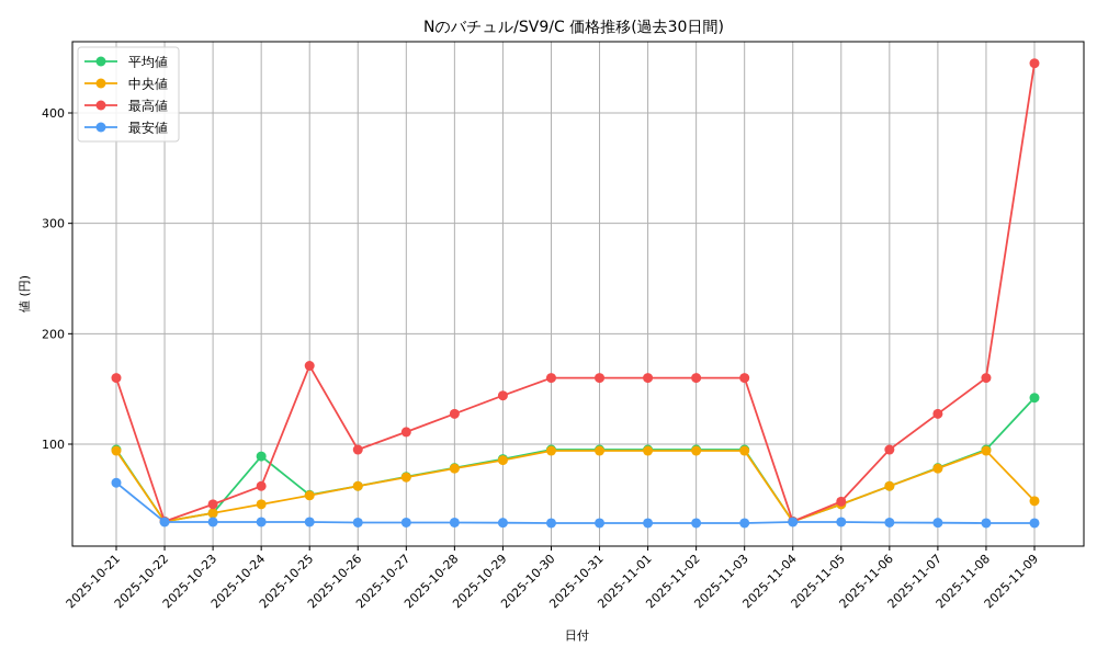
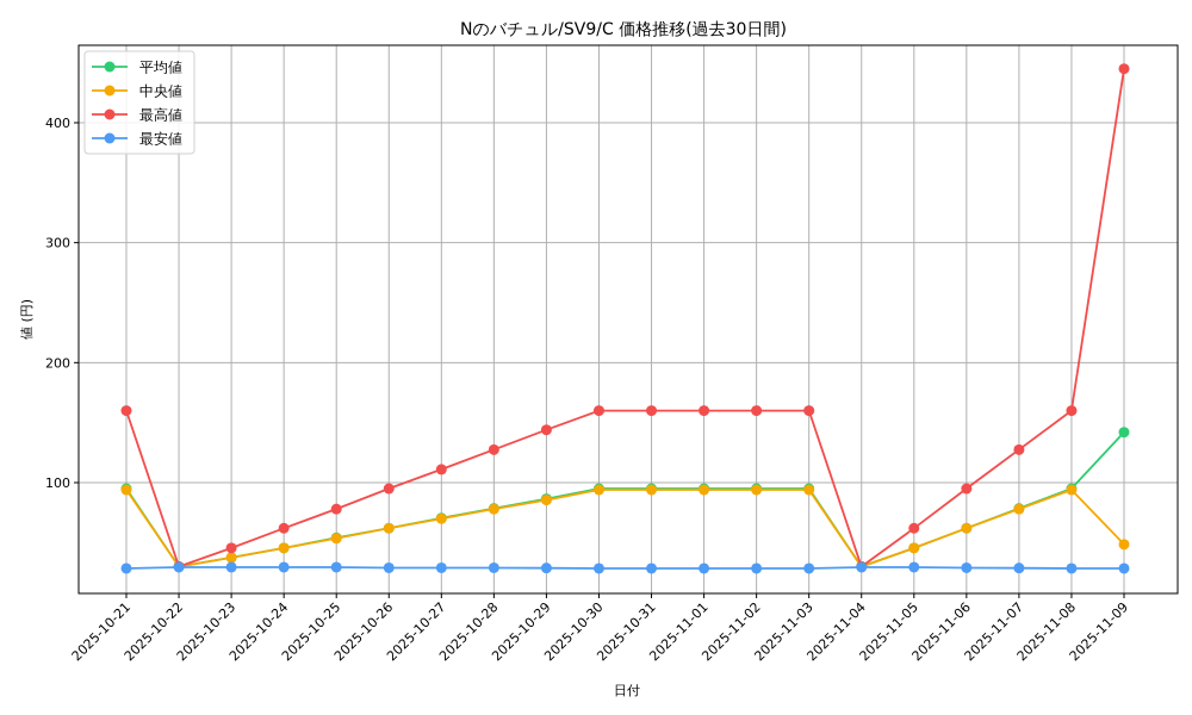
最安値/2025-10-21: 65 -> 28
平均値/2025-10-24: 89 -> 46
最高値/2025-10-25: 171 -> 78
最高値/2025-11-05: 48 -> 62
